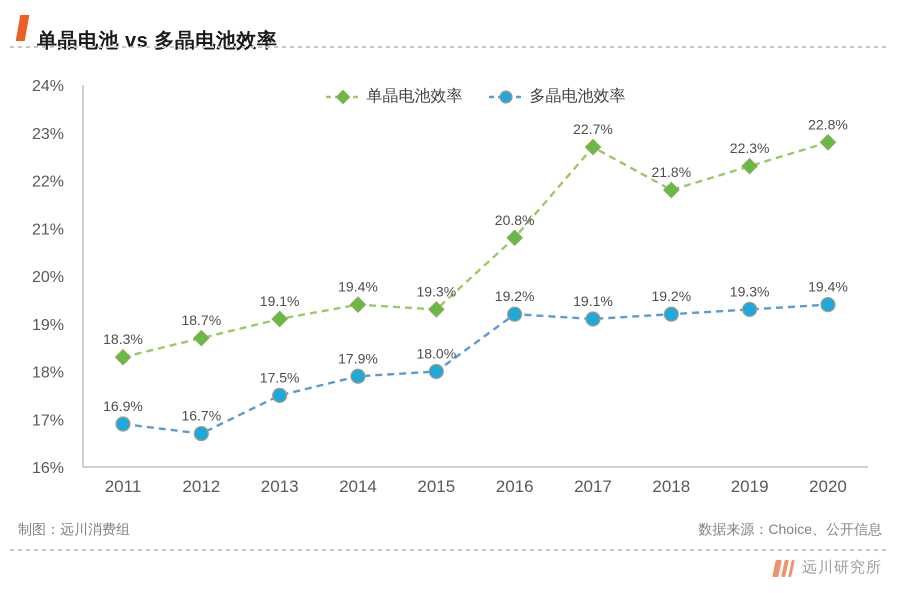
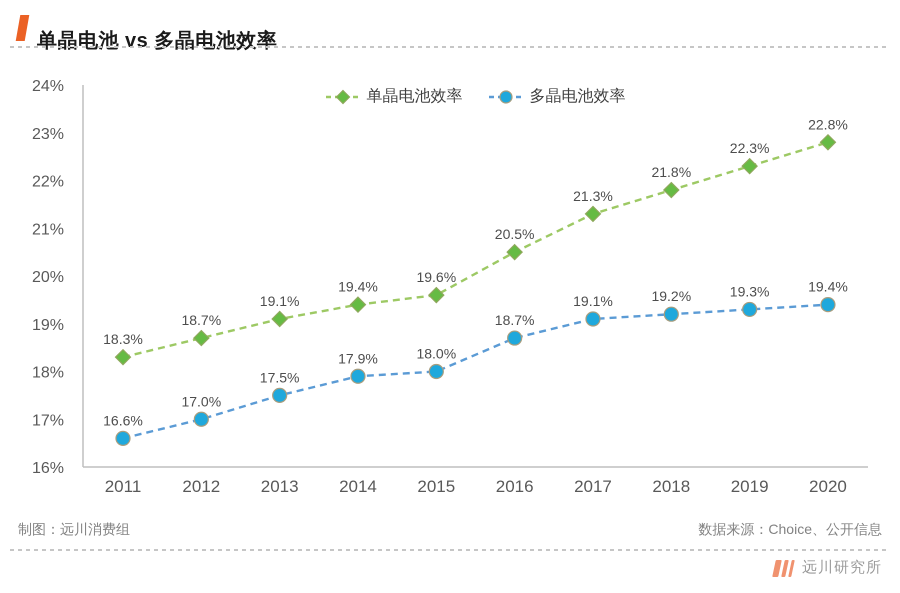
多晶电池效率/2011: 16.9% -> 16.6%
多晶电池效率/2012: 16.7% -> 17.0%
单晶电池效率/2015: 19.3% -> 19.6%
单晶电池效率/2016: 20.8% -> 20.5%
多晶电池效率/2016: 19.2% -> 18.7%
单晶电池效率/2017: 22.7% -> 21.3%
